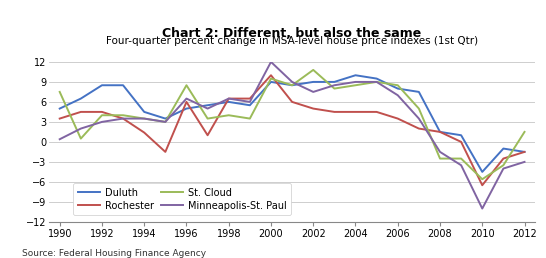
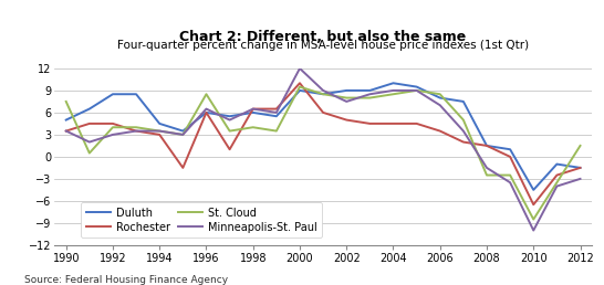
Minneapolis-St. Paul/1990: 0.4 -> 3.5
Rochester/1994: 1.4 -> 3.0
Duluth/1996: 5.0 -> 6.0
St. Cloud/2002: 10.8 -> 8.0
St. Cloud/2010: -5.6 -> -8.5
